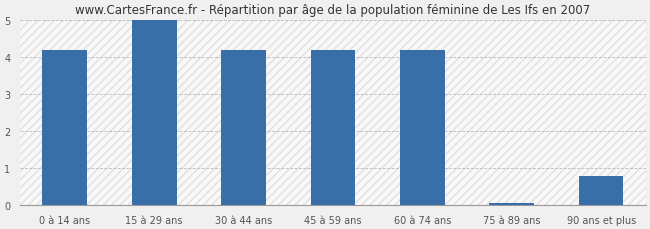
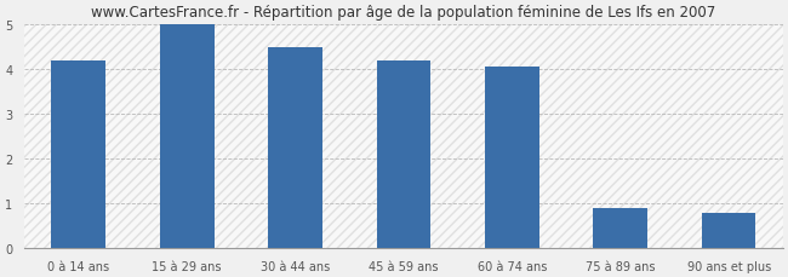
30 à 44 ans: 4.20 -> 4.50
60 à 74 ans: 4.20 -> 4.05
75 à 89 ans: 0.05 -> 0.90
